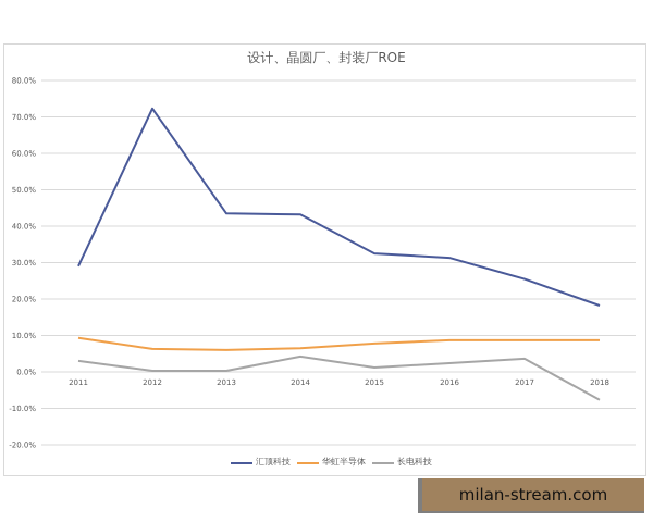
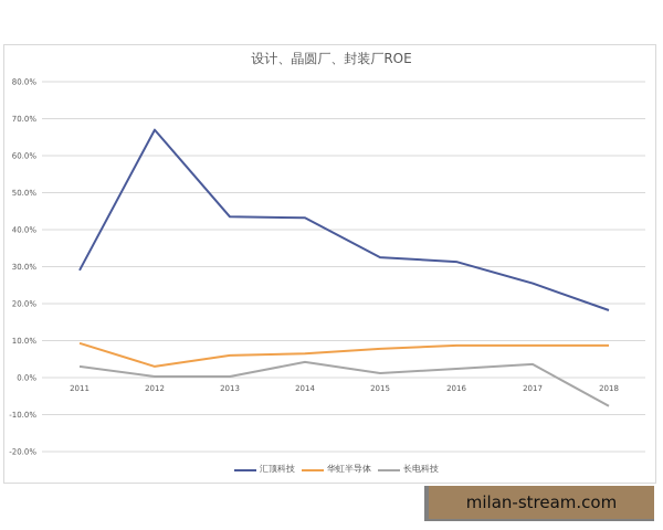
汇顶科技/2012: 72% -> 67%
华虹半导体/2012: 6% -> 3%
